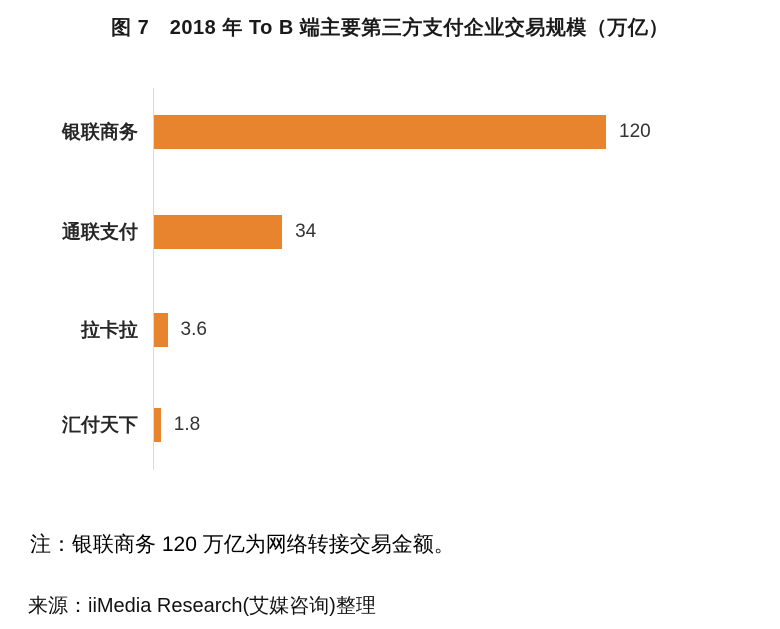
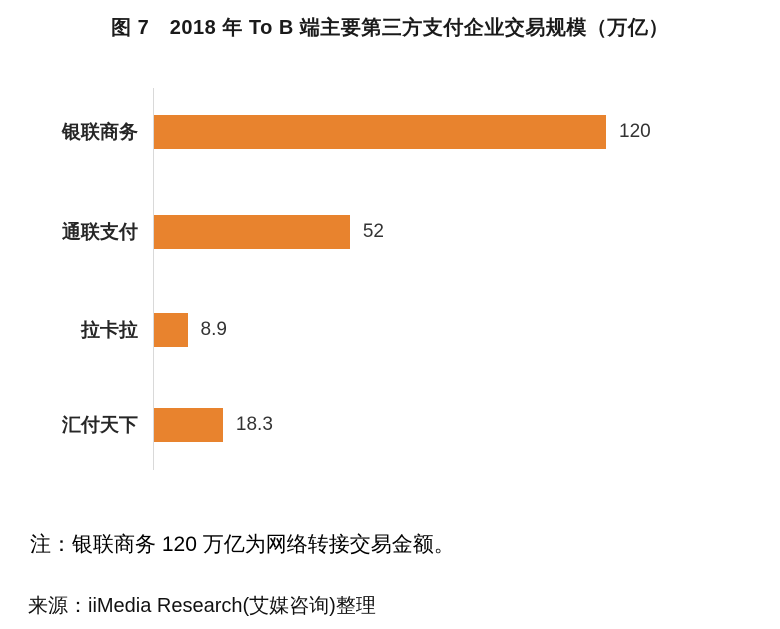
通联支付: 34 -> 52
拉卡拉: 3.6 -> 8.9
汇付天下: 1.8 -> 18.3
